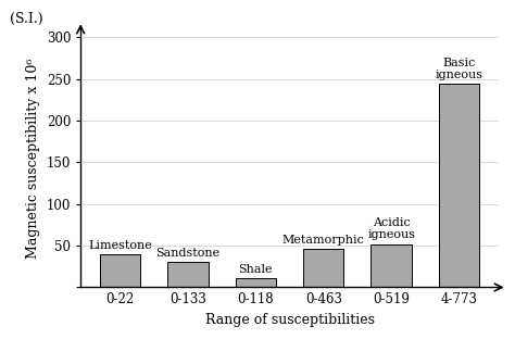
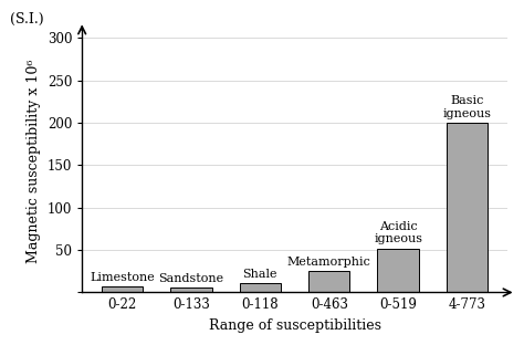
0-22: 40 -> 7
0-133: 30 -> 6
0-463: 46 -> 25
4-773: 244 -> 200
